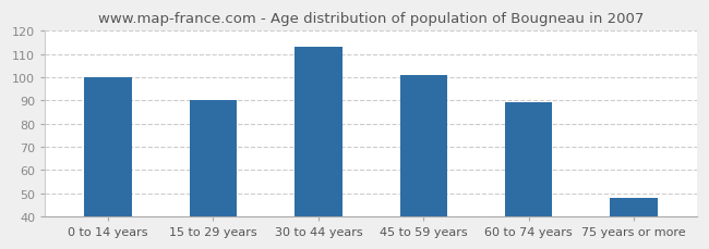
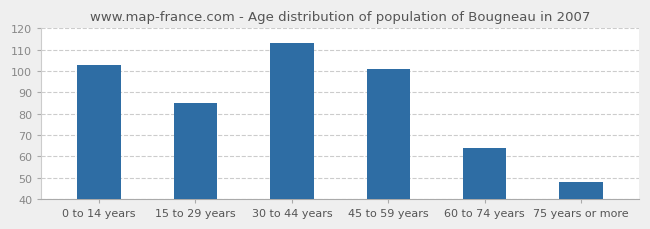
0 to 14 years: 100 -> 103
15 to 29 years: 90 -> 85
60 to 74 years: 89 -> 64
